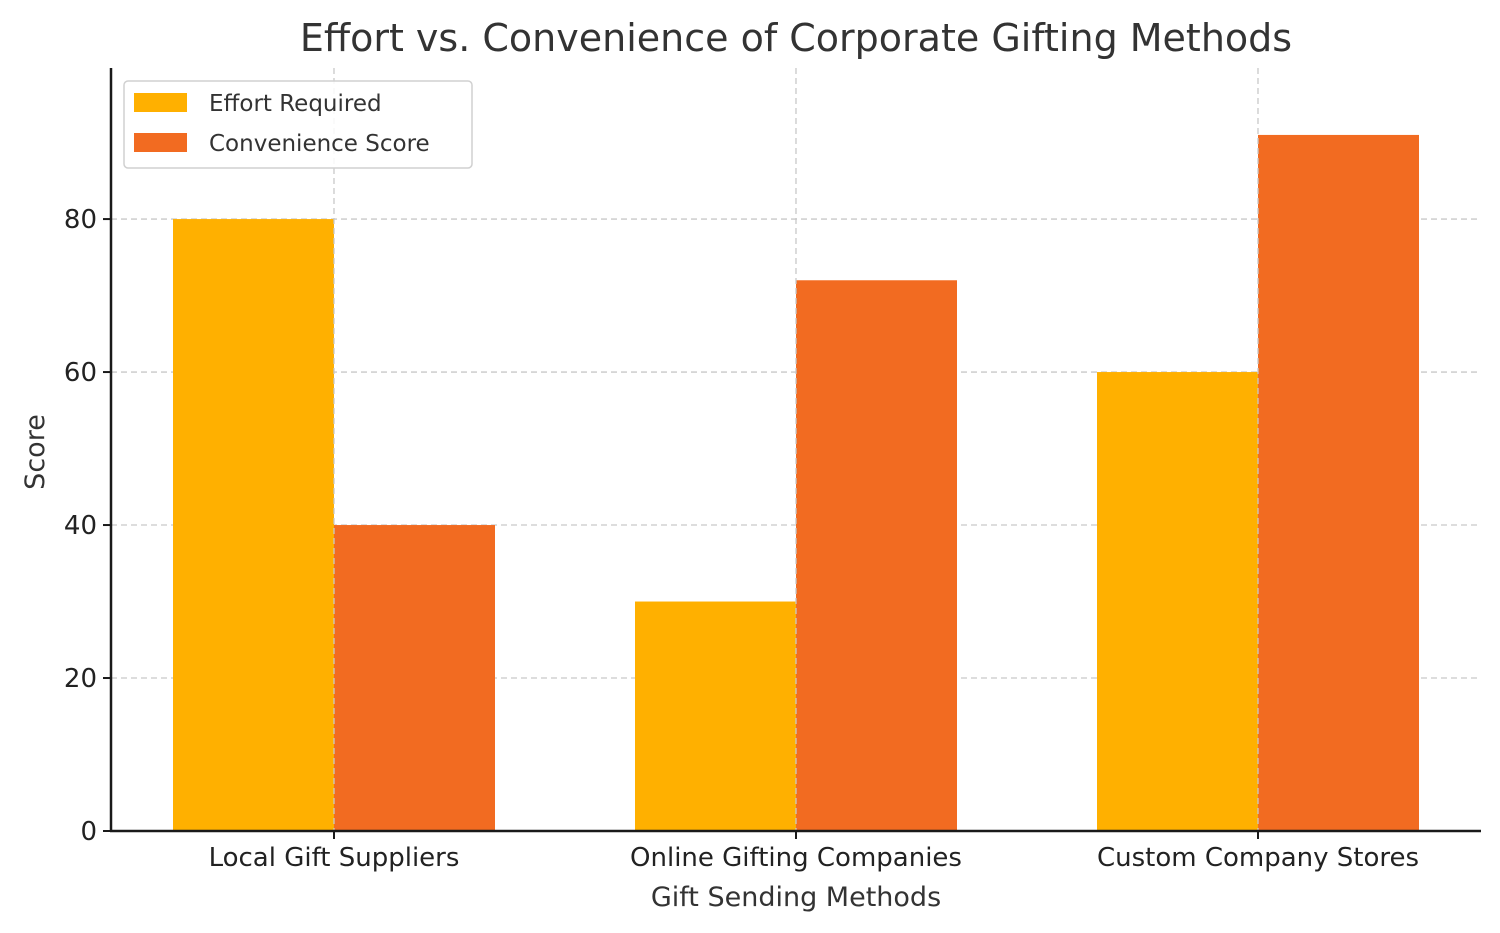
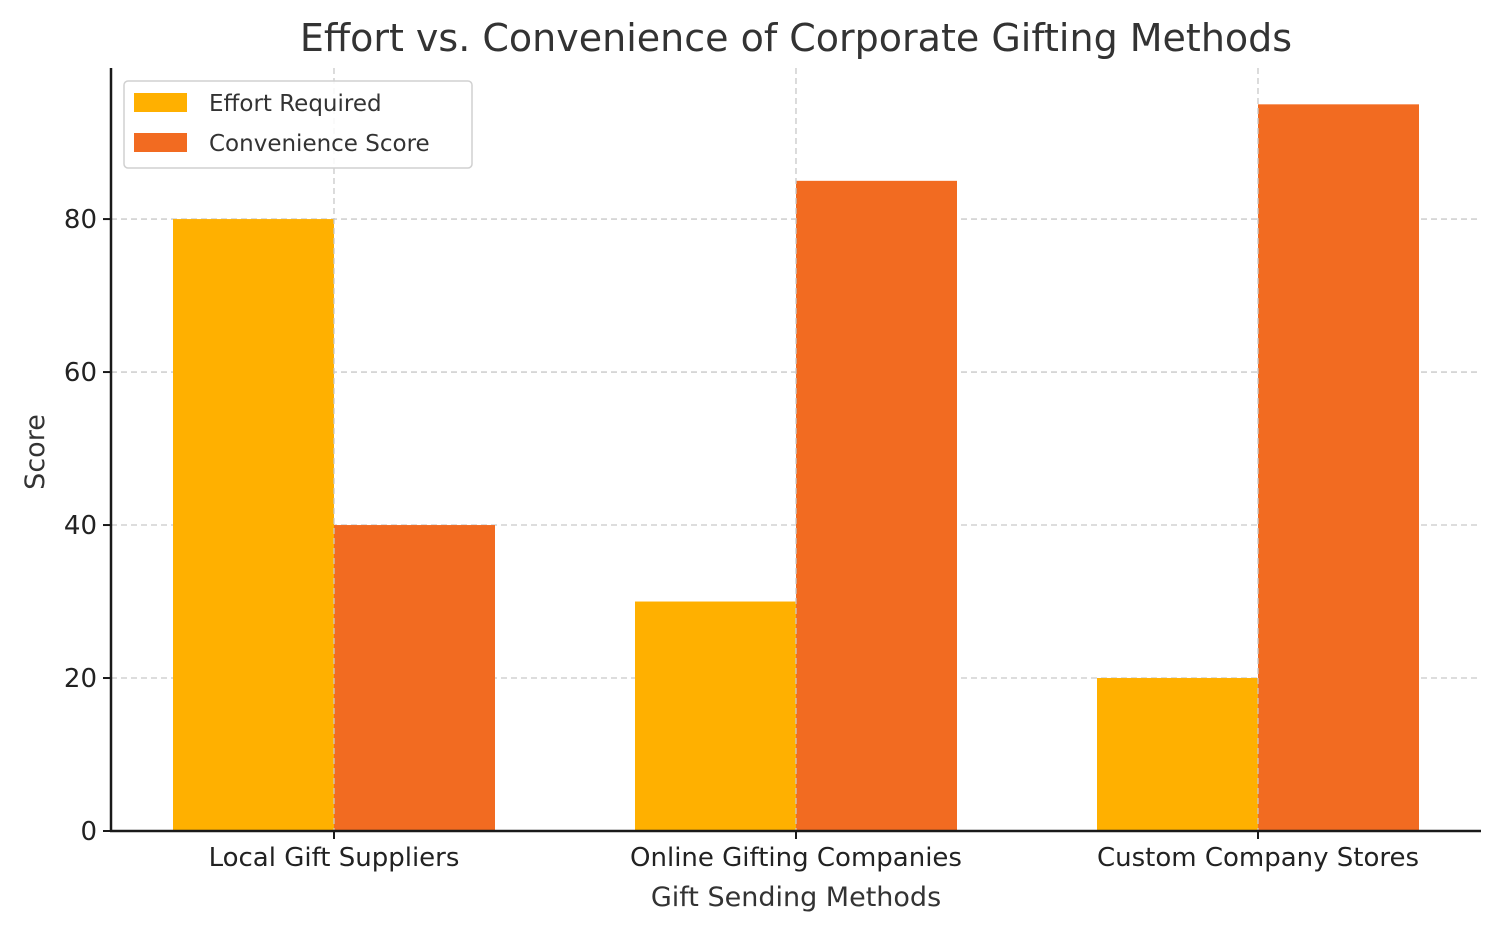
Convenience Score/Online Gifting Companies: 72 -> 85
Effort Required/Custom Company Stores: 60 -> 20
Convenience Score/Custom Company Stores: 91 -> 95
